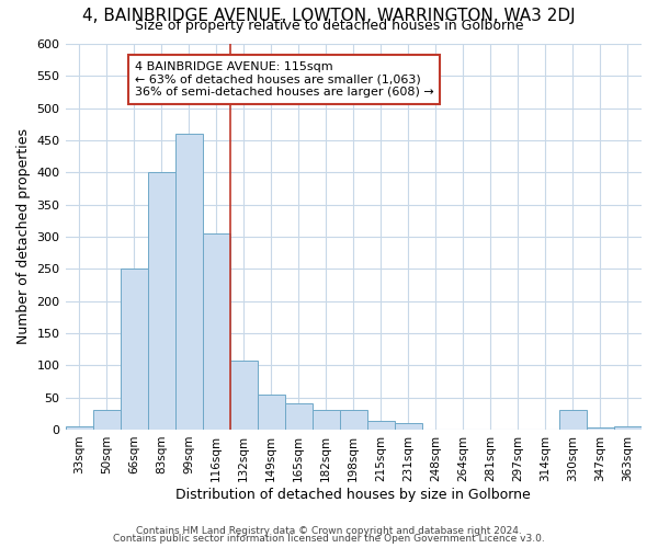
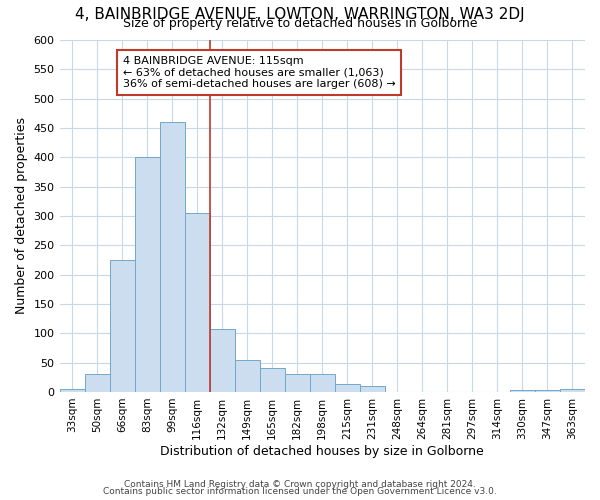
66sqm: 250 -> 225
330sqm: 30 -> 3
